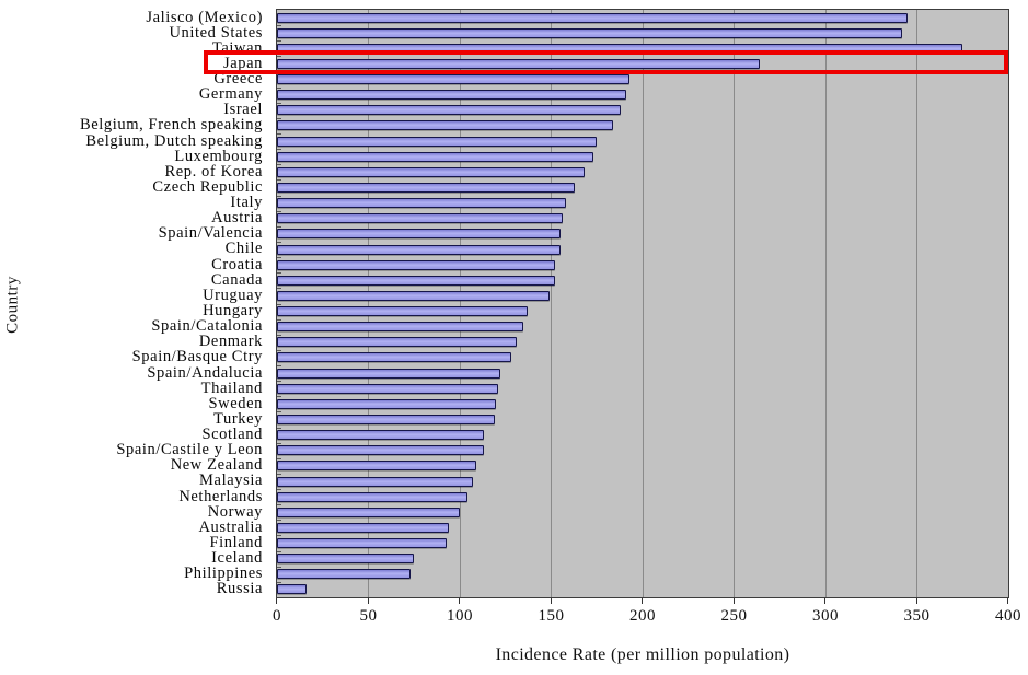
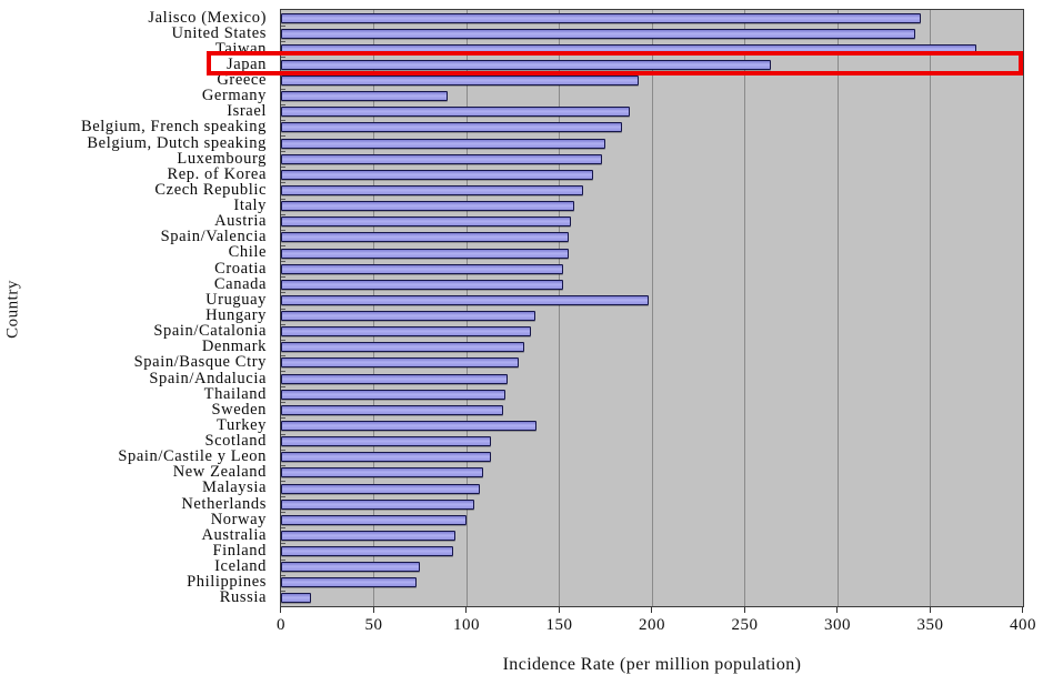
Germany: 191 -> 90
Uruguay: 149 -> 198
Turkey: 119 -> 138
